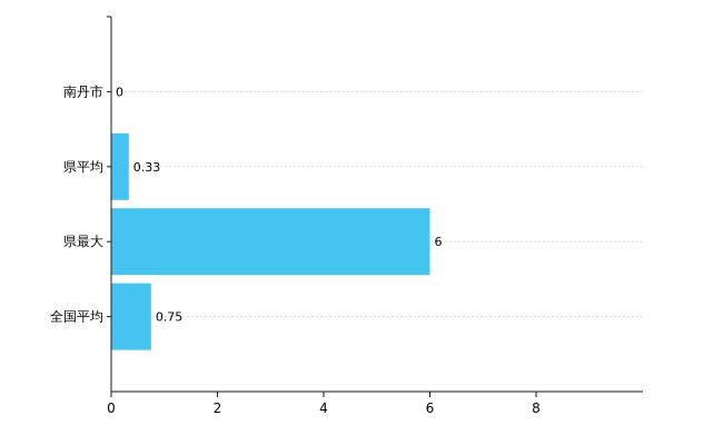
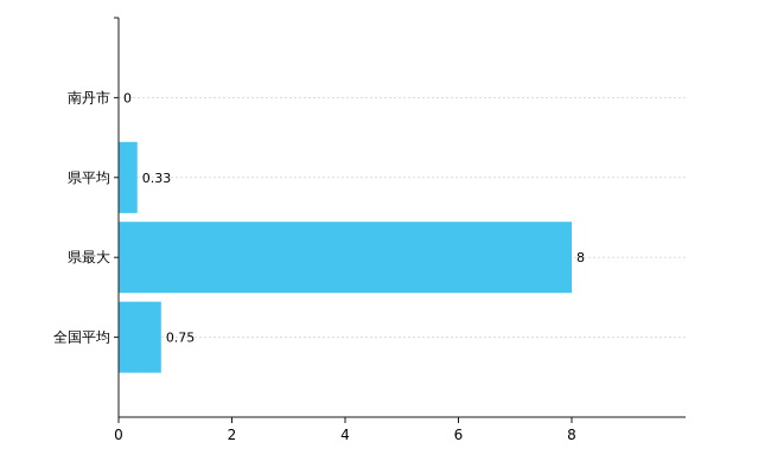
県最大: 6 -> 8
